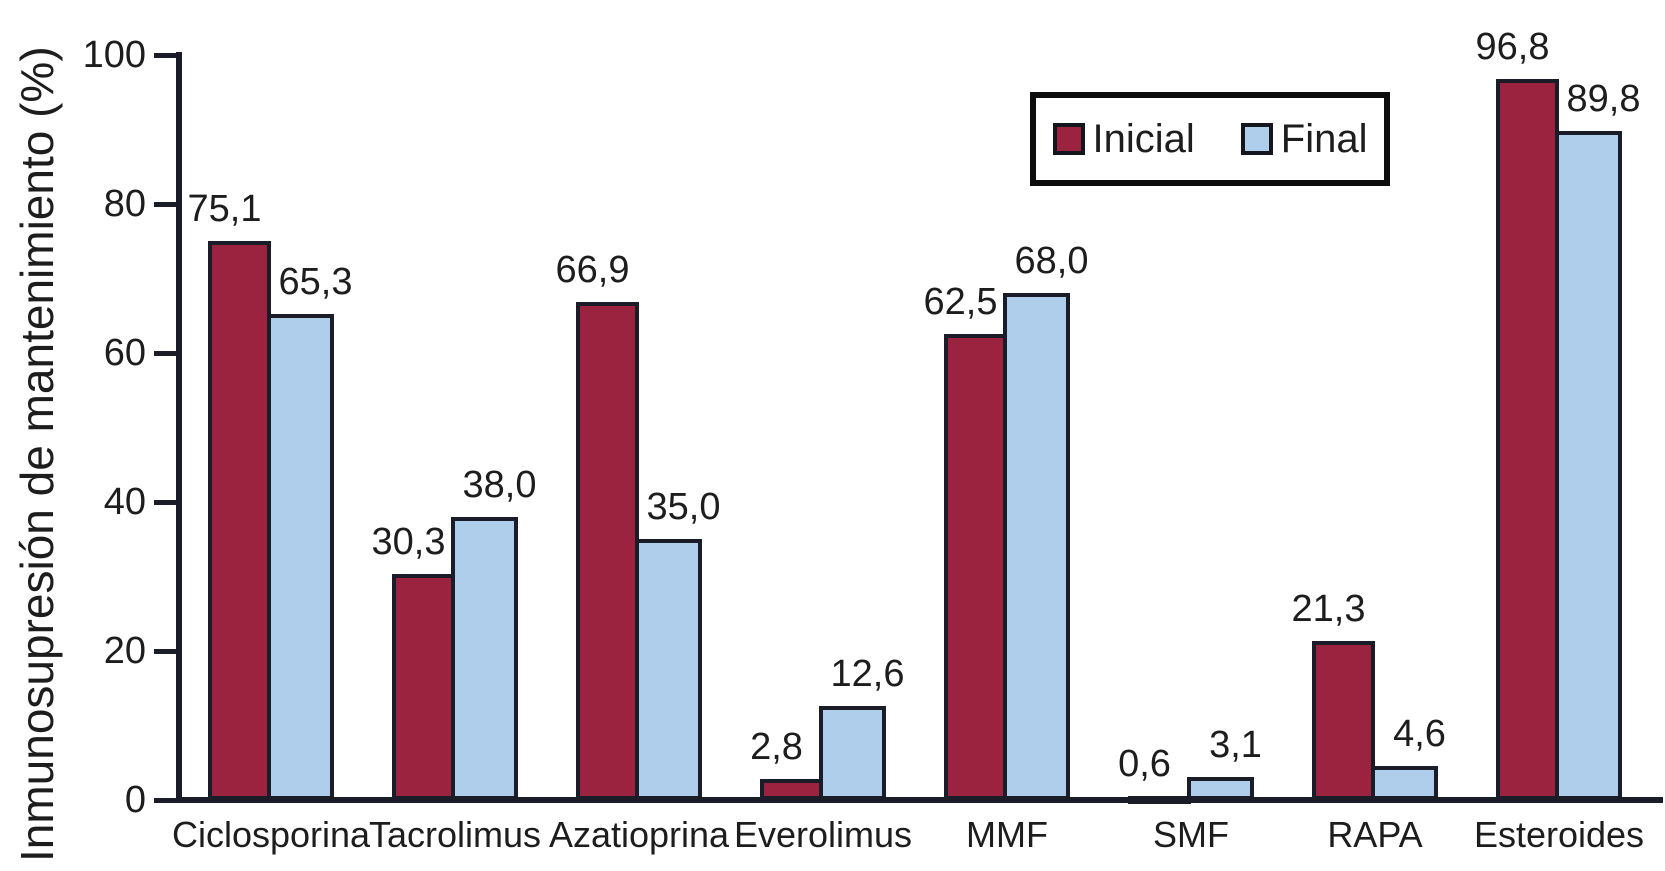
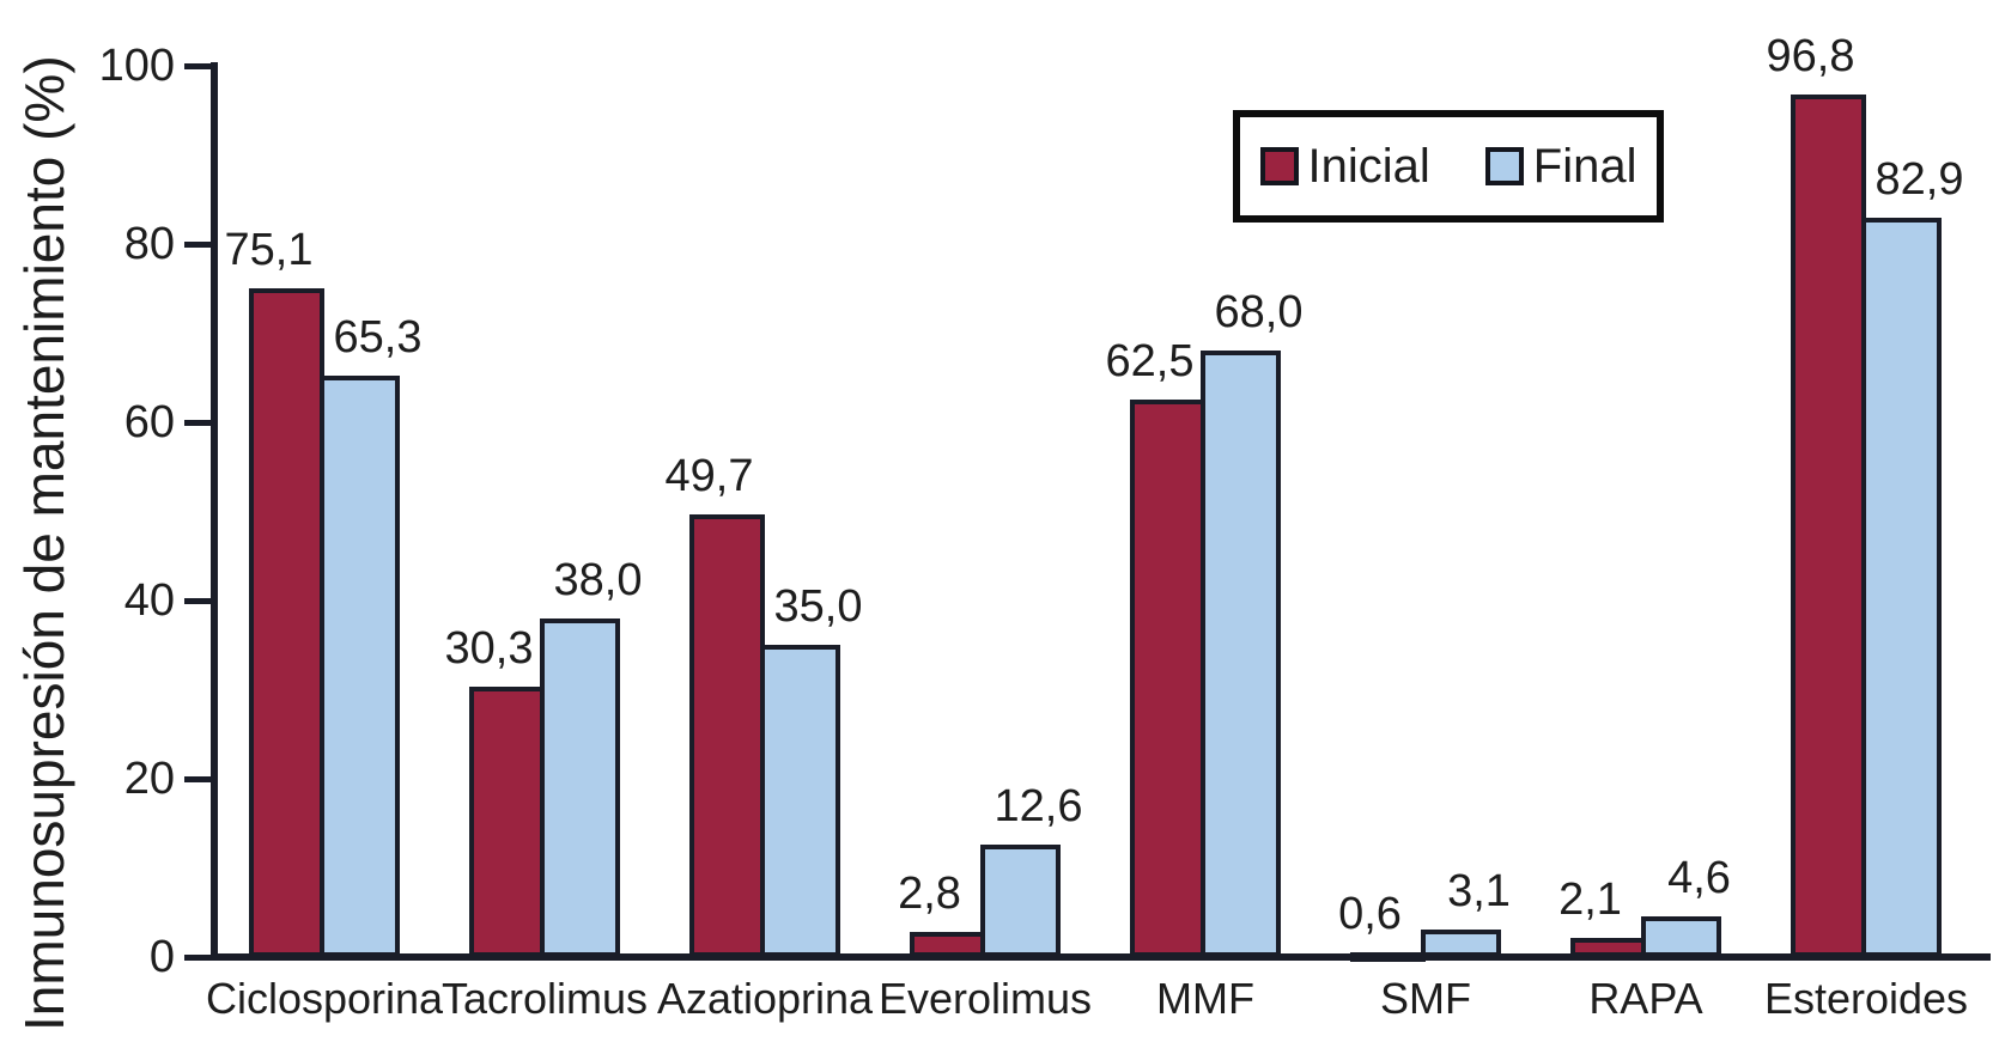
Inicial/Azatioprina: 66,9 -> 49,7
Inicial/RAPA: 21,3 -> 2,1
Final/Esteroides: 89,8 -> 82,9
